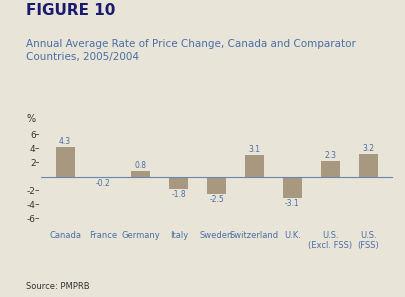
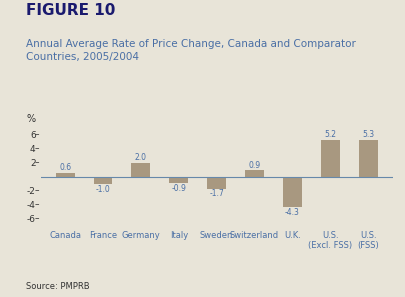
Canada: 4.3 -> 0.6
France: -0.2 -> -1.0
Germany: 0.8 -> 2.0
Italy: -1.8 -> -0.9
Sweden: -2.5 -> -1.7
Switzerland: 3.1 -> 0.9
U.K.: -3.1 -> -4.3
U.S. (Excl. FSS): 2.3 -> 5.2
U.S. (FSS): 3.2 -> 5.3
